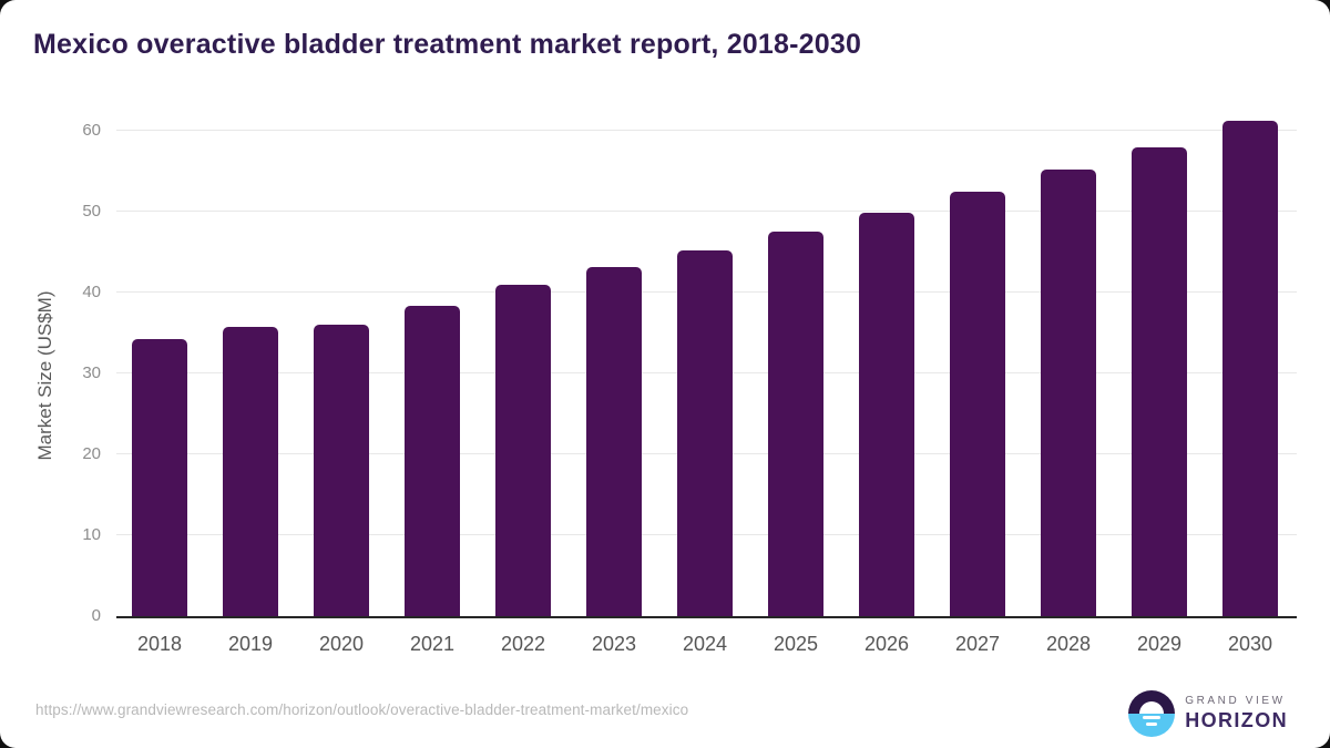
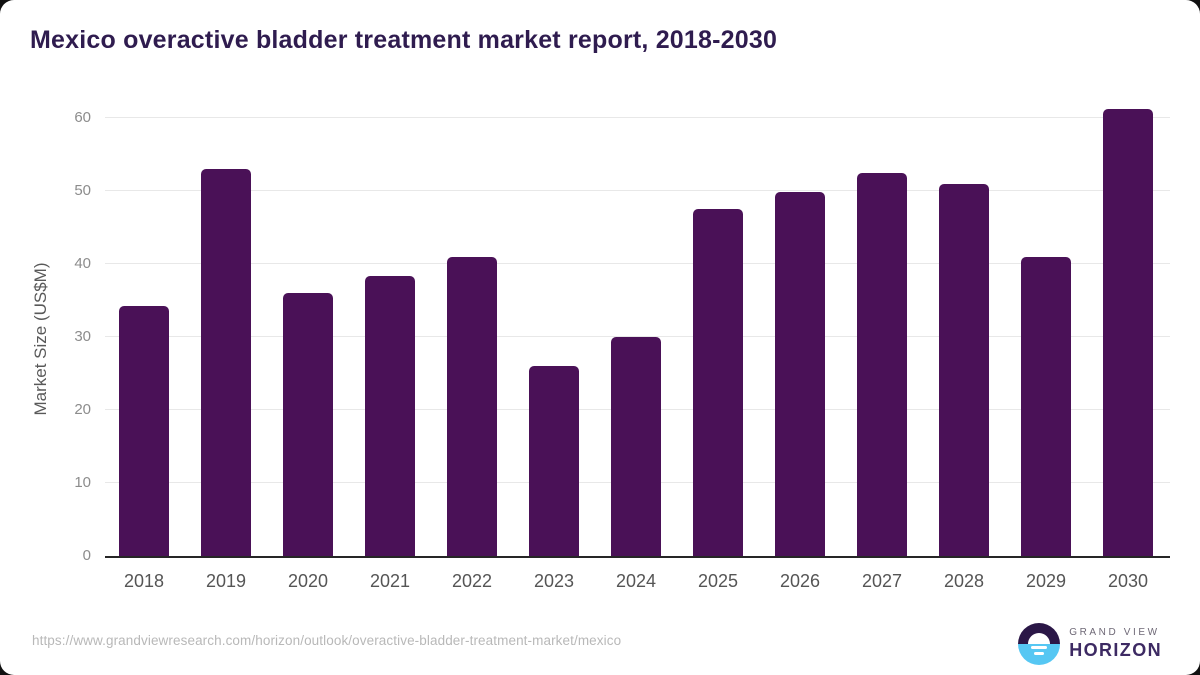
2019: 36 -> 53
2023: 43 -> 26
2024: 45 -> 30
2028: 55 -> 51
2029: 58 -> 41
